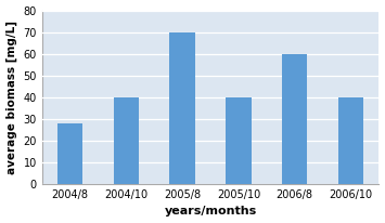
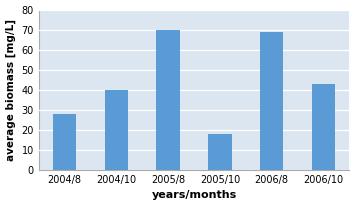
2005/10: 40 -> 18
2006/8: 60 -> 69
2006/10: 40 -> 43
